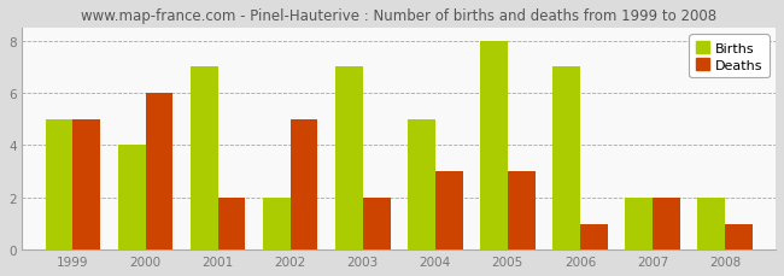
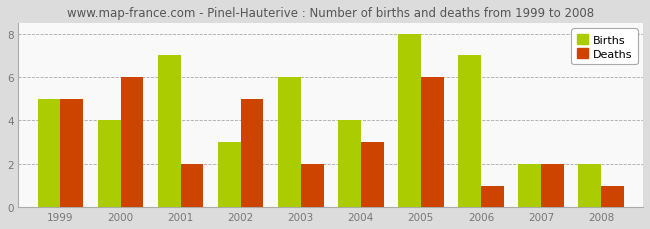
Births/2002: 2 -> 3
Births/2003: 7 -> 6
Births/2004: 5 -> 4
Deaths/2005: 3 -> 6
